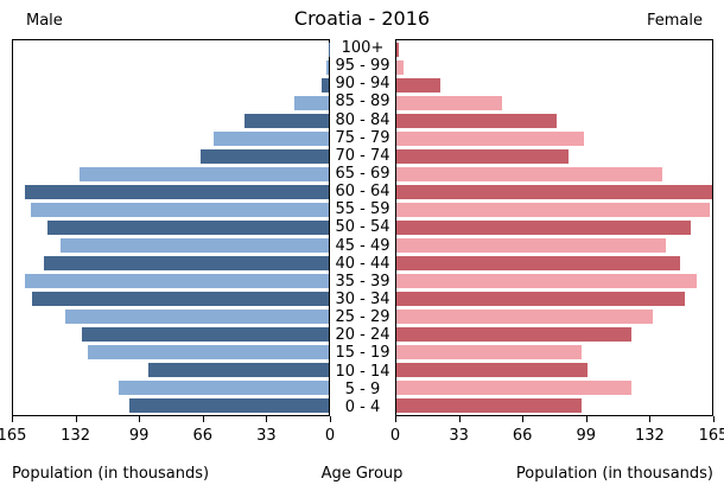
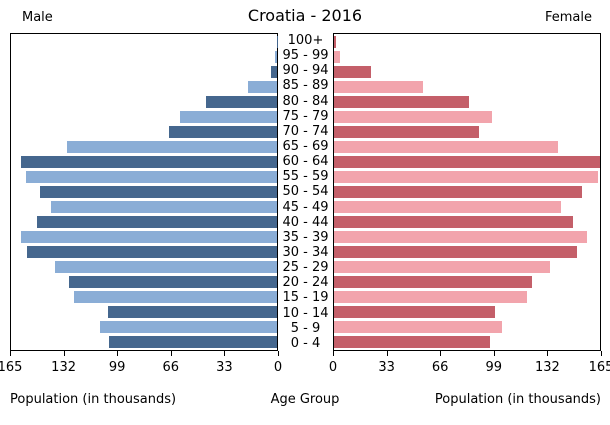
Female/15 - 19: 97 -> 120
Male/10 - 14: 94 -> 105
Female/5 - 9: 123 -> 104
